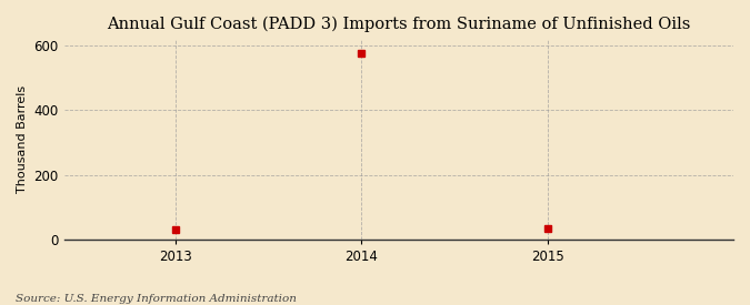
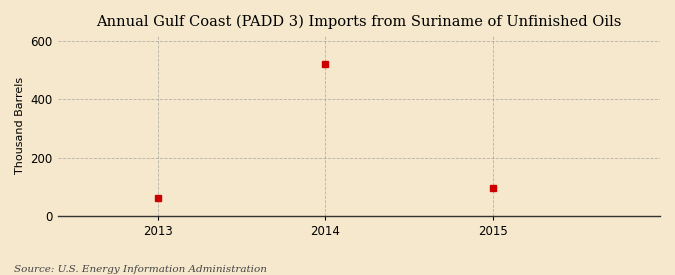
2013: 30 -> 60
2014: 575 -> 520
2015: 33 -> 95
